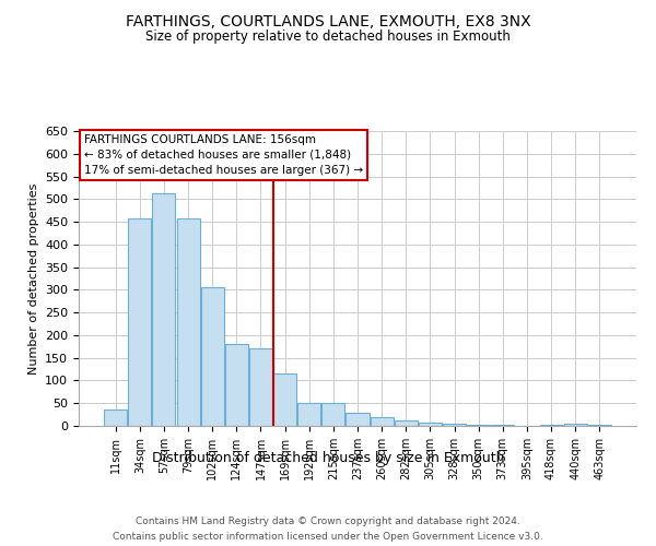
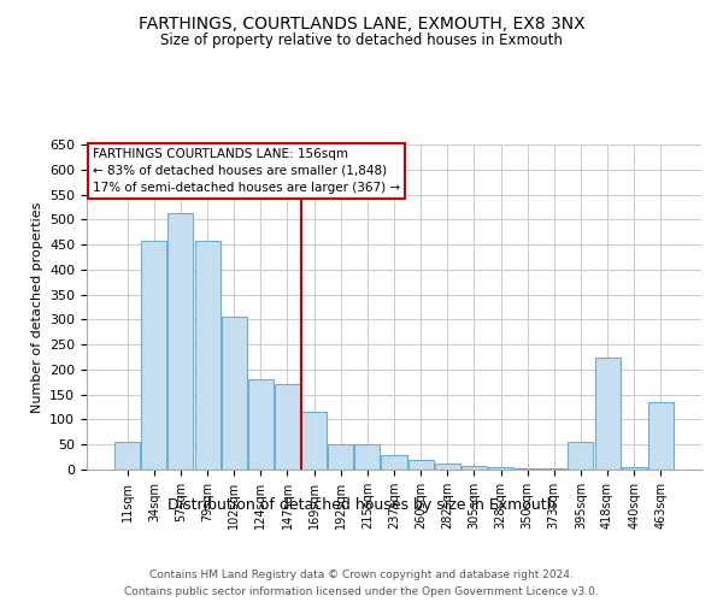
11sqm: 35 -> 55
395sqm: 1 -> 55
418sqm: 3 -> 225
463sqm: 3 -> 135
